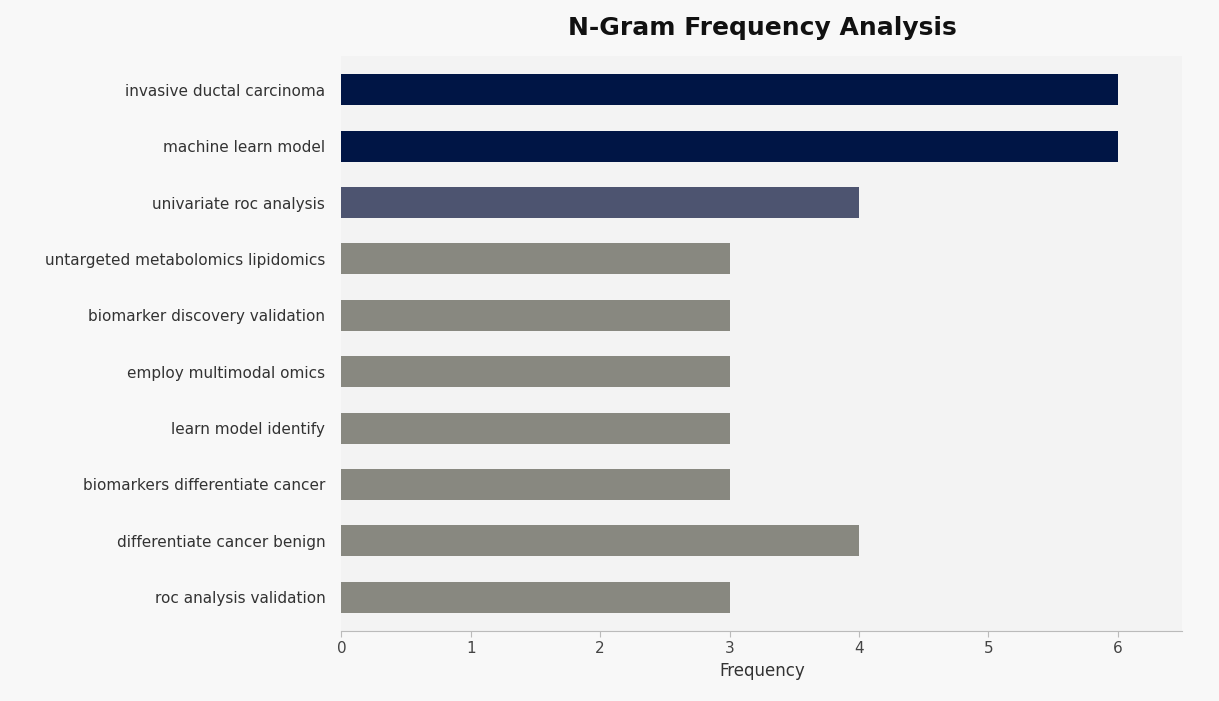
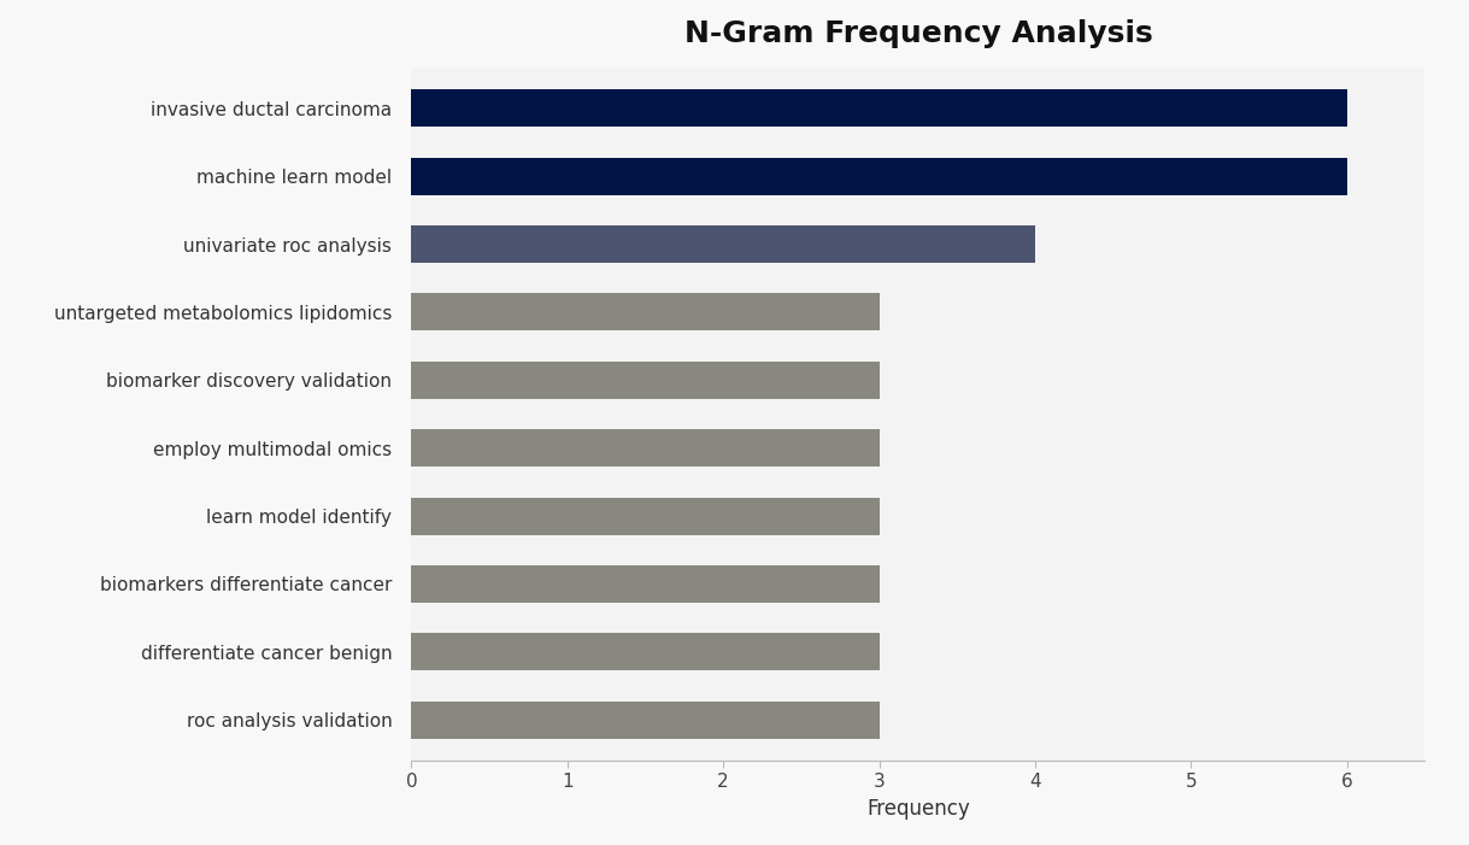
differentiate cancer benign: 4 -> 3
